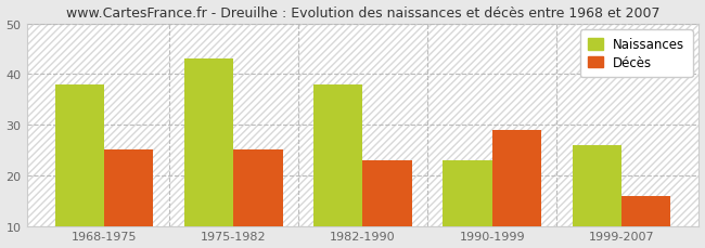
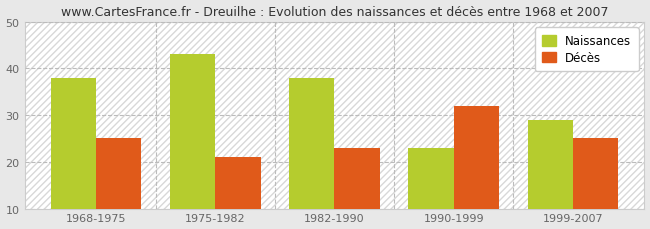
Décès/1975-1982: 25 -> 21
Décès/1990-1999: 29 -> 32
Naissances/1999-2007: 26 -> 29
Décès/1999-2007: 16 -> 25
